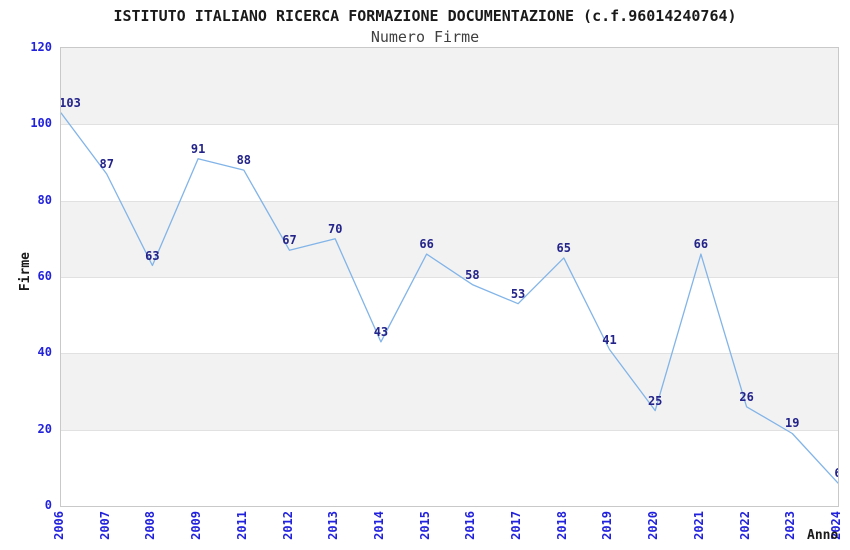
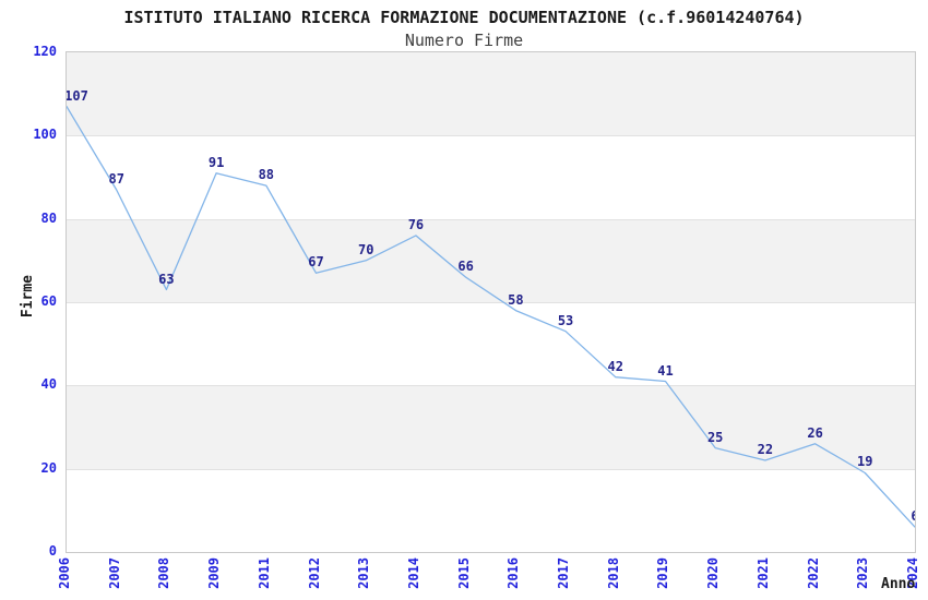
2006: 103 -> 107
2014: 43 -> 76
2018: 65 -> 42
2021: 66 -> 22
